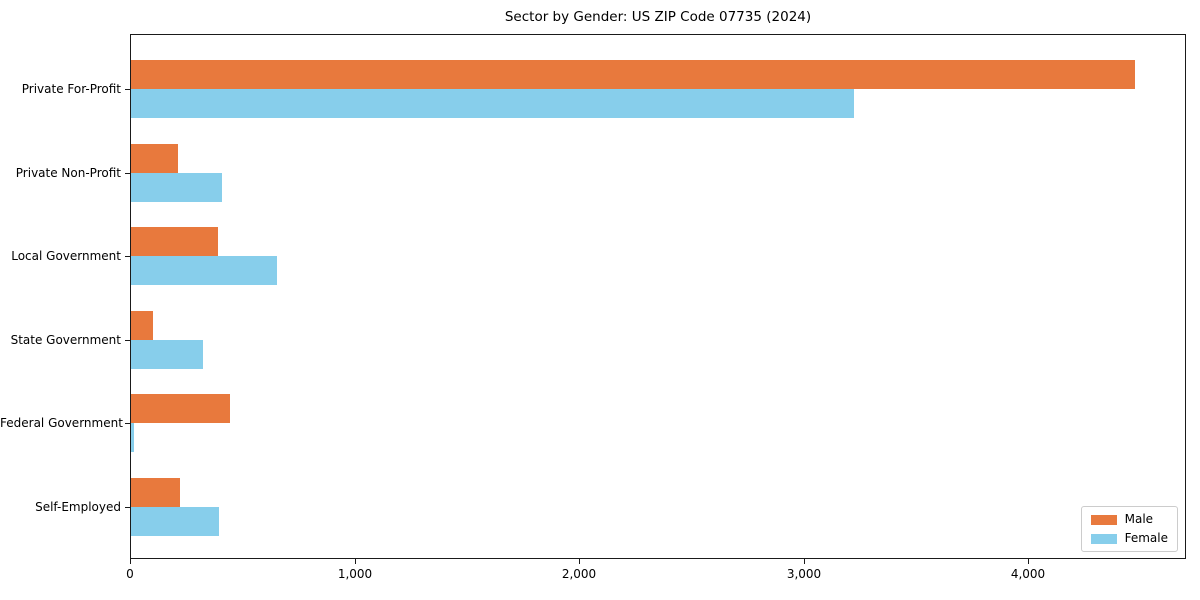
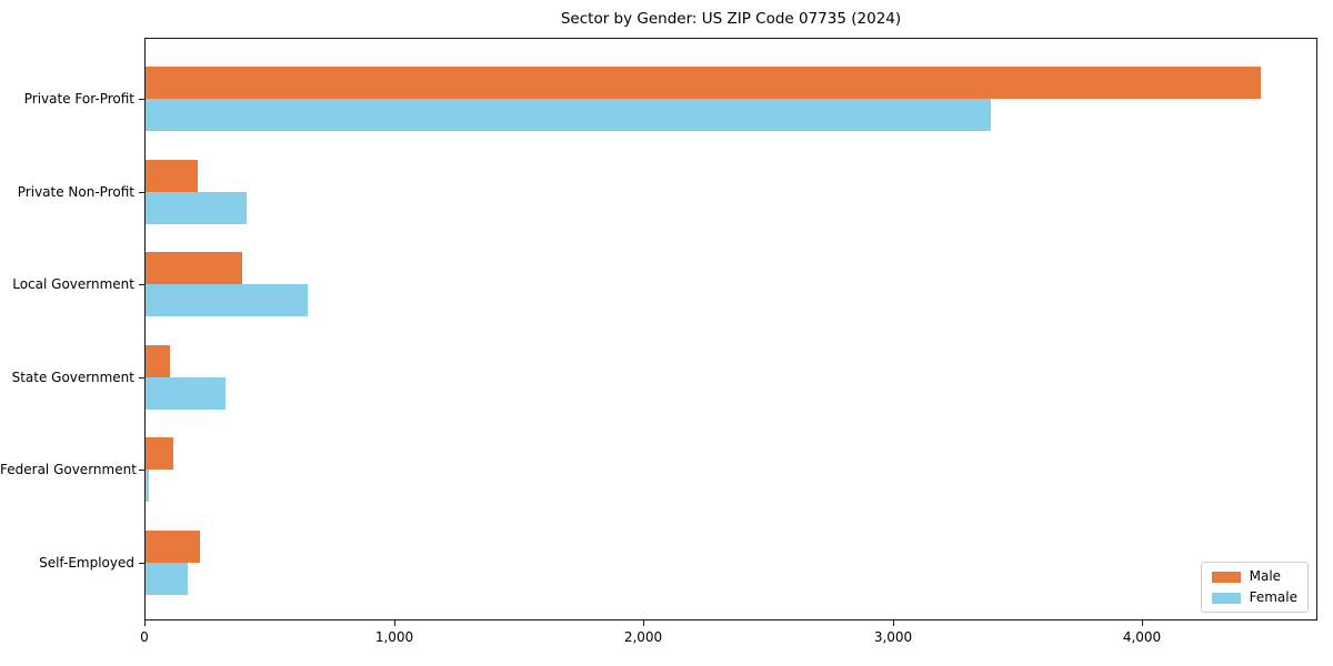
Female/Private For-Profit: 3220 -> 3390
Male/Federal Government: 440 -> 110
Female/Self-Employed: 390 -> 170
